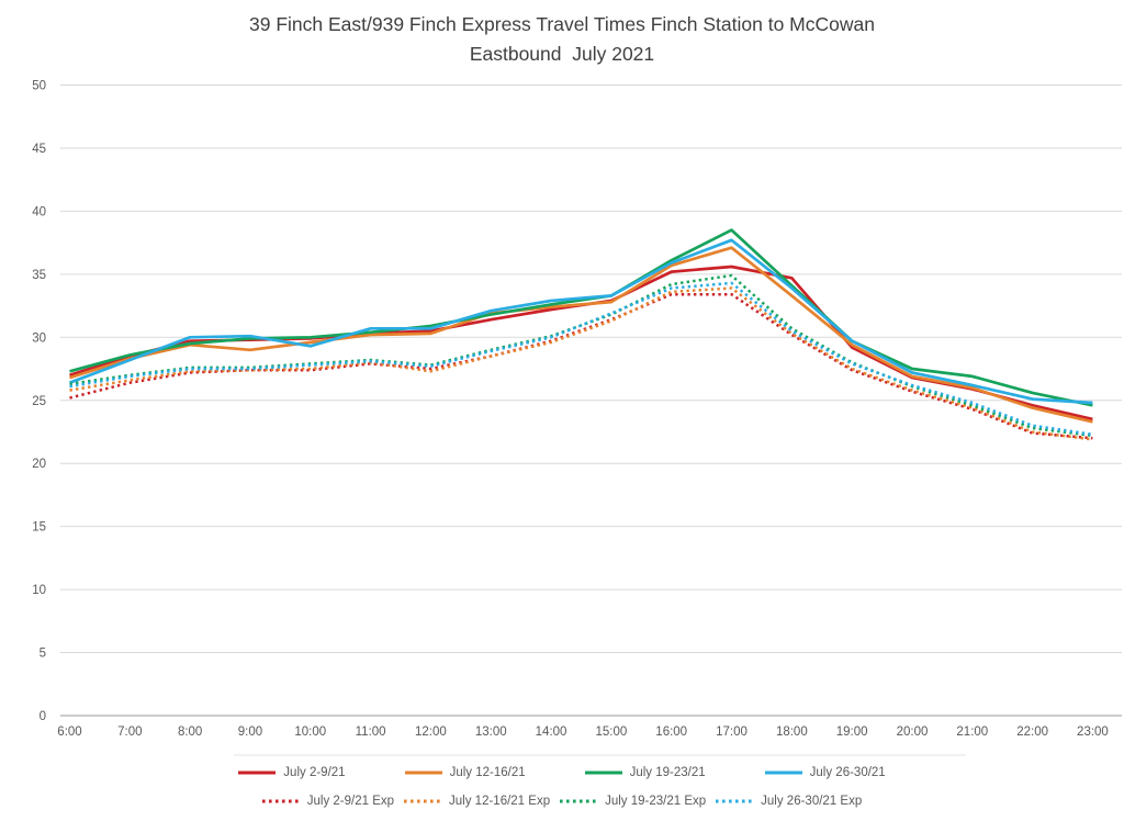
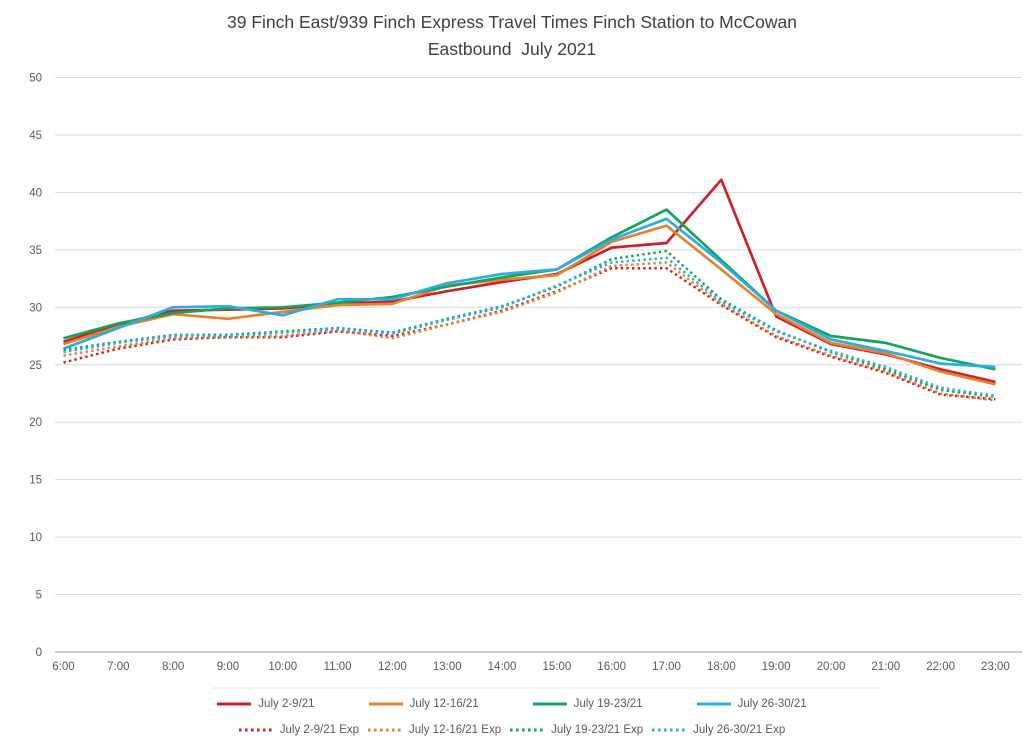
July 2-9/21/18:00: 34.7 -> 41.1
